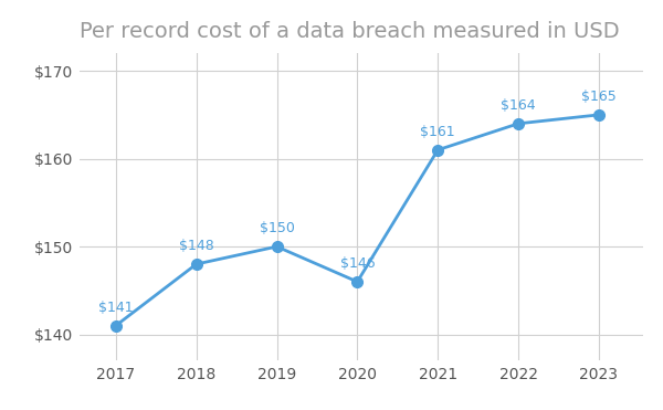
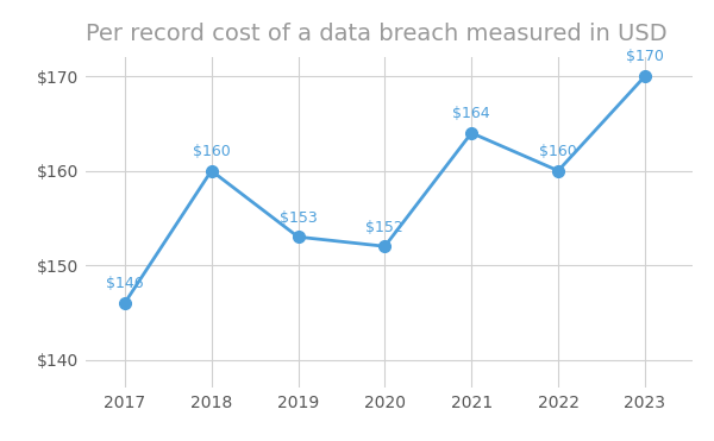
2017: $141 -> $146
2018: $148 -> $160
2019: $150 -> $153
2020: $146 -> $152
2021: $161 -> $164
2022: $164 -> $160
2023: $165 -> $170
